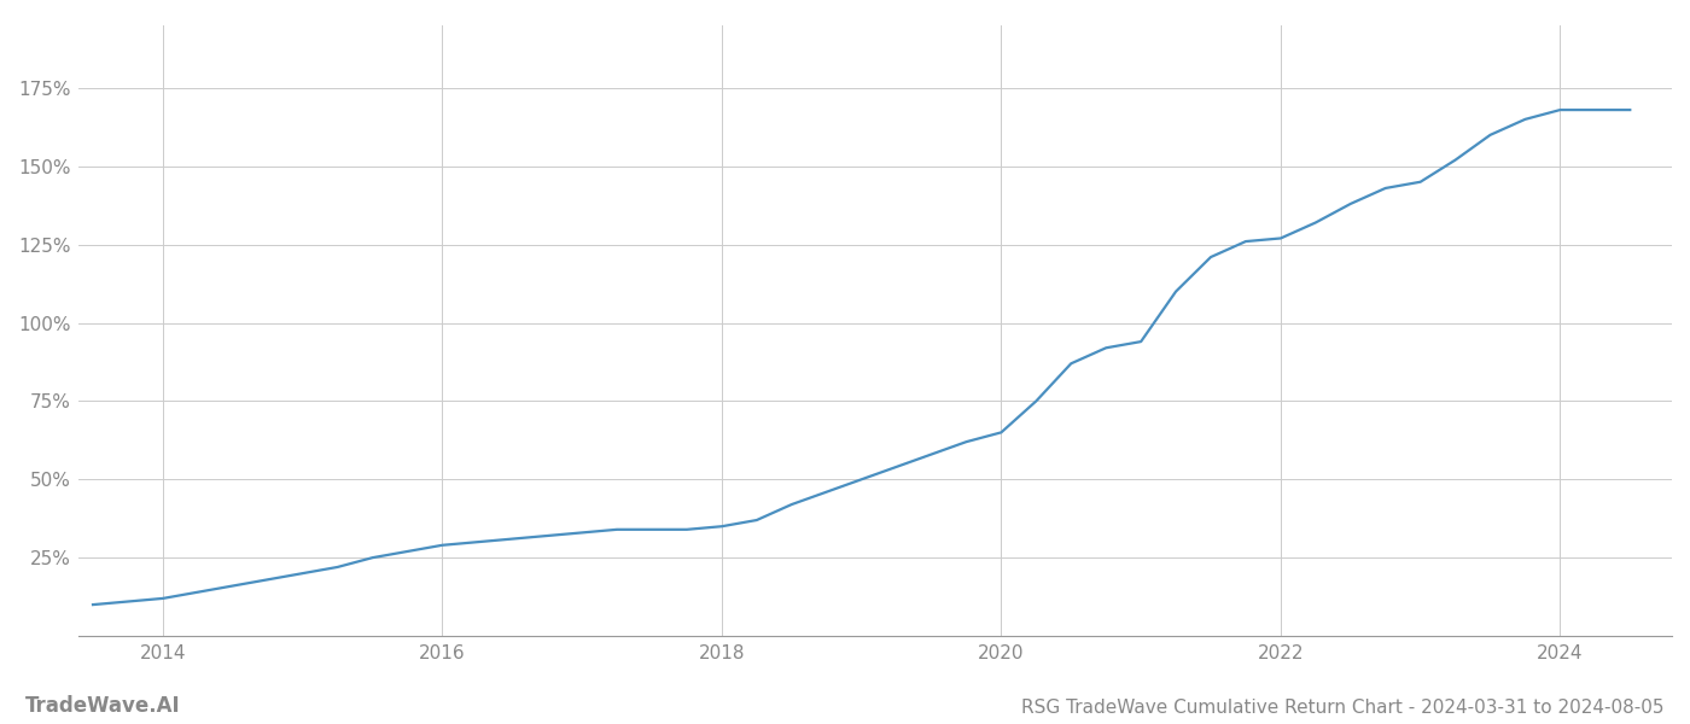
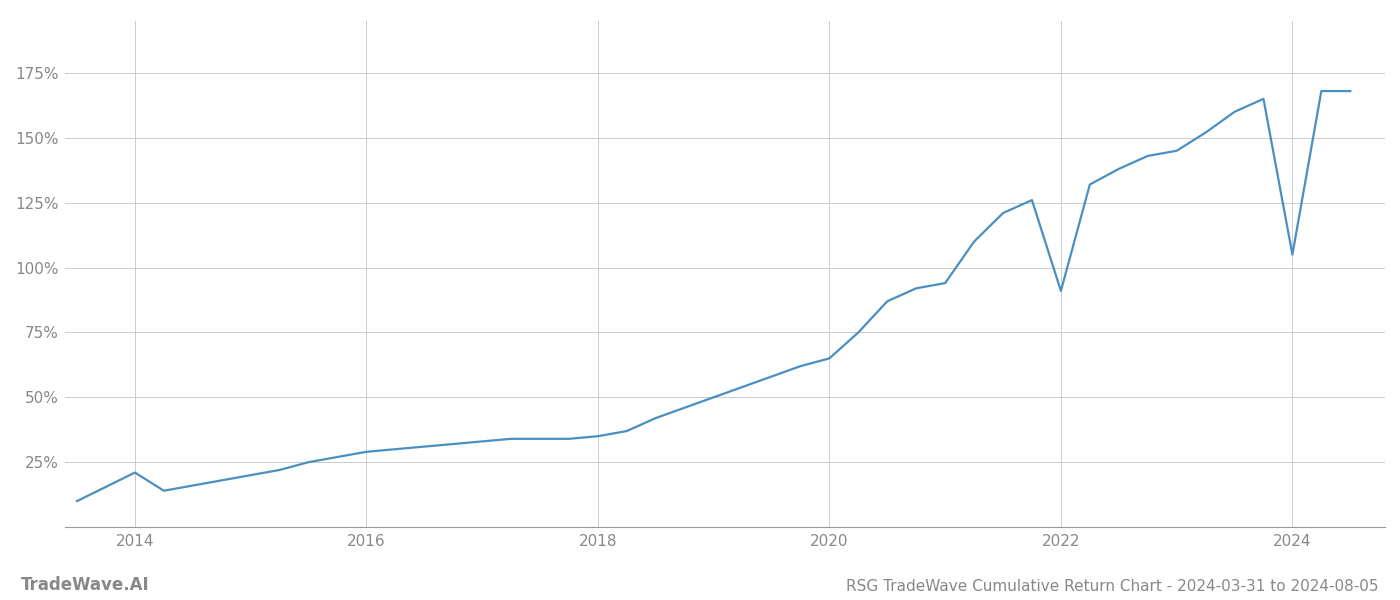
2014: 12% -> 21%
2022: 127% -> 91%
2024: 168% -> 105%
